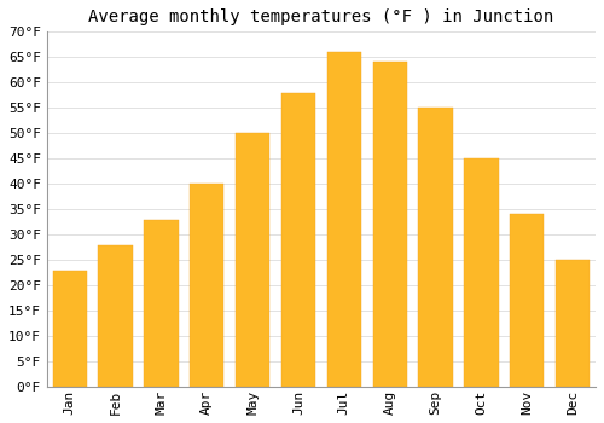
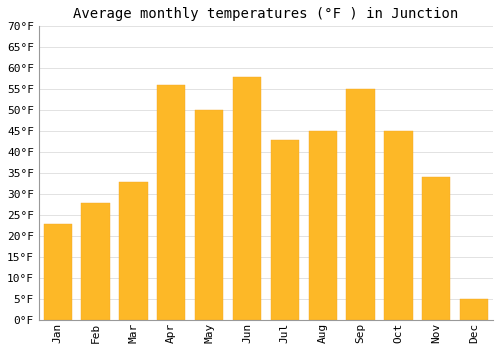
Apr: 40°F -> 56°F
Jul: 66°F -> 43°F
Aug: 64°F -> 45°F
Dec: 25°F -> 5°F
